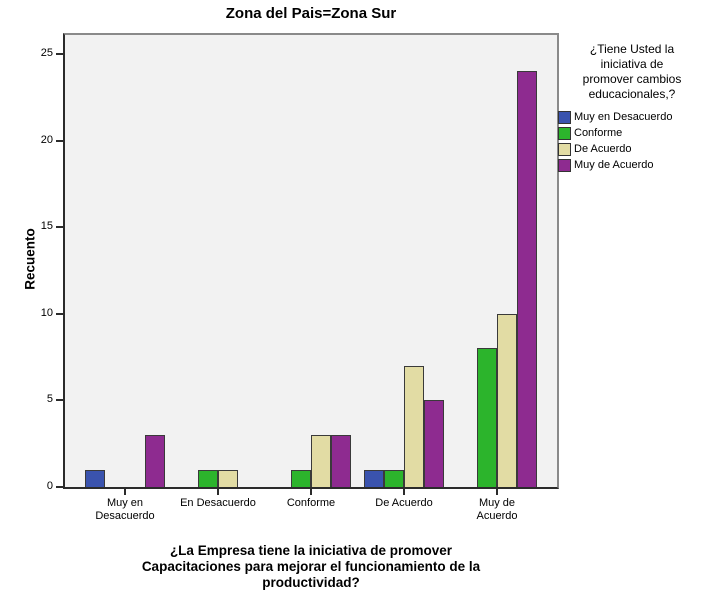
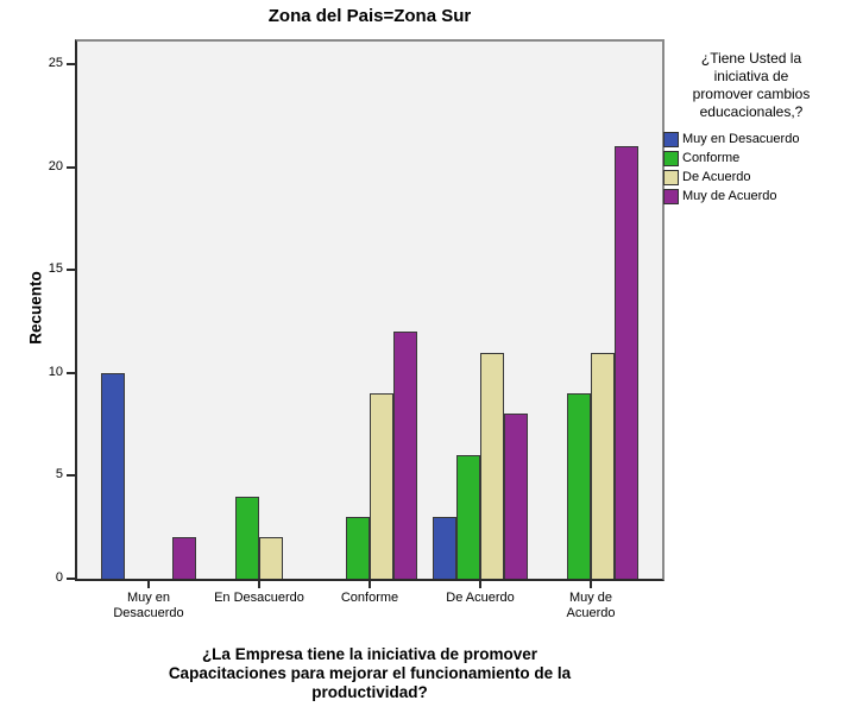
Muy en Desacuerdo/Muy en Desacuerdo: 1 -> 10
Muy de Acuerdo/Muy en Desacuerdo: 3 -> 2
Conforme/En Desacuerdo: 1 -> 4
De Acuerdo/En Desacuerdo: 1 -> 2
Conforme/Conforme: 1 -> 3
De Acuerdo/Conforme: 3 -> 9
Muy de Acuerdo/Conforme: 3 -> 12
Muy en Desacuerdo/De Acuerdo: 1 -> 3
Conforme/De Acuerdo: 1 -> 6
De Acuerdo/De Acuerdo: 7 -> 11
Muy de Acuerdo/De Acuerdo: 5 -> 8
Conforme/Muy de Acuerdo: 8 -> 9
De Acuerdo/Muy de Acuerdo: 10 -> 11
Muy de Acuerdo/Muy de Acuerdo: 24 -> 21
